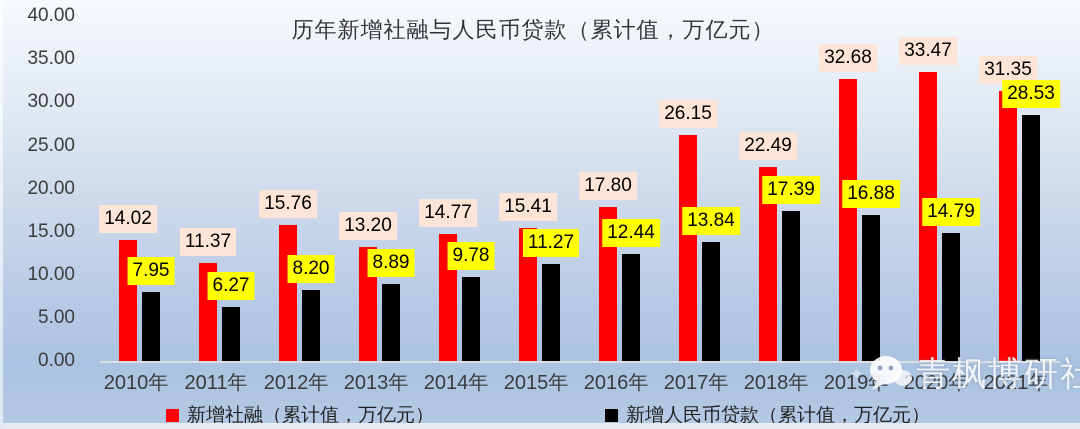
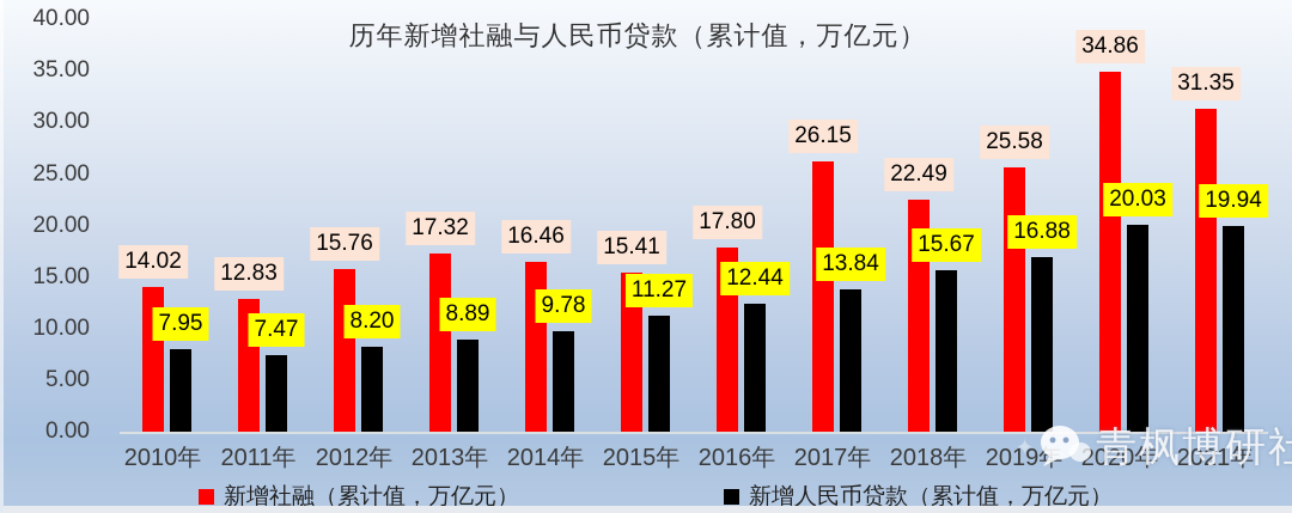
新增社融（累计值，万亿元）/2011年: 11.37 -> 12.83
新增人民币贷款（累计值，万亿元）/2011年: 6.27 -> 7.47
新增社融（累计值，万亿元）/2013年: 13.20 -> 17.32
新增社融（累计值，万亿元）/2014年: 14.77 -> 16.46
新增人民币贷款（累计值，万亿元）/2018年: 17.39 -> 15.67
新增社融（累计值，万亿元）/2019年: 32.68 -> 25.58
新增社融（累计值，万亿元）/2020年: 33.47 -> 34.86
新增人民币贷款（累计值，万亿元）/2020年: 14.79 -> 20.03
新增人民币贷款（累计值，万亿元）/2021年: 28.53 -> 19.94
